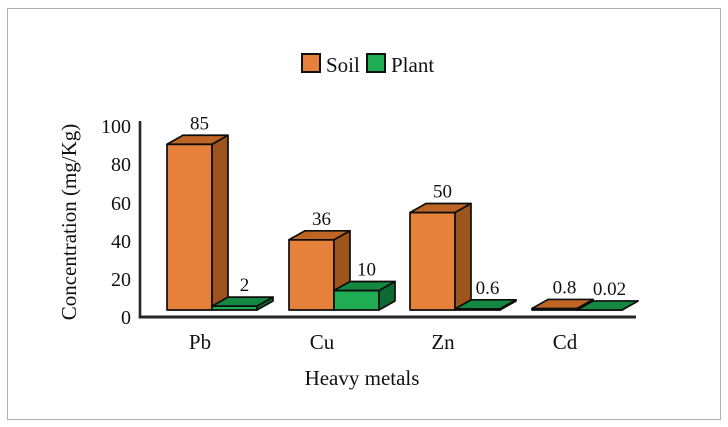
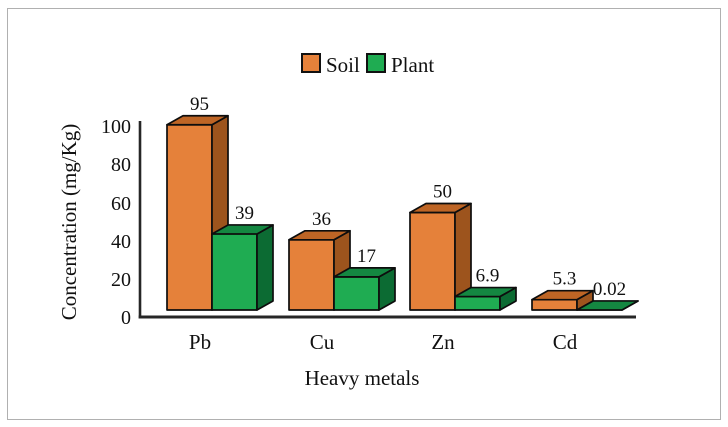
Soil/Pb: 85 -> 95
Plant/Pb: 2 -> 39
Plant/Cu: 10 -> 17
Plant/Zn: 0.6 -> 6.9
Soil/Cd: 0.8 -> 5.3
